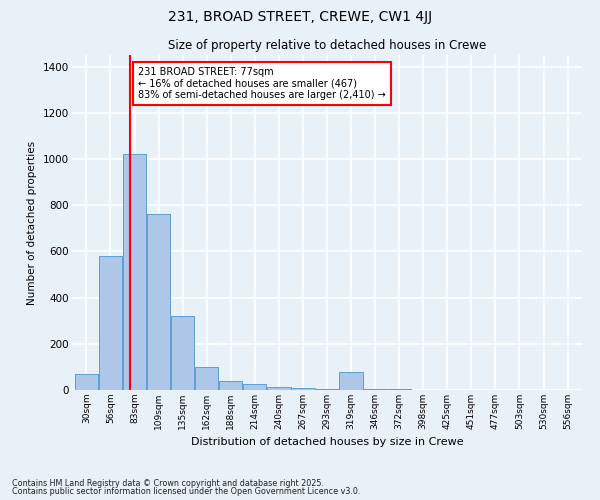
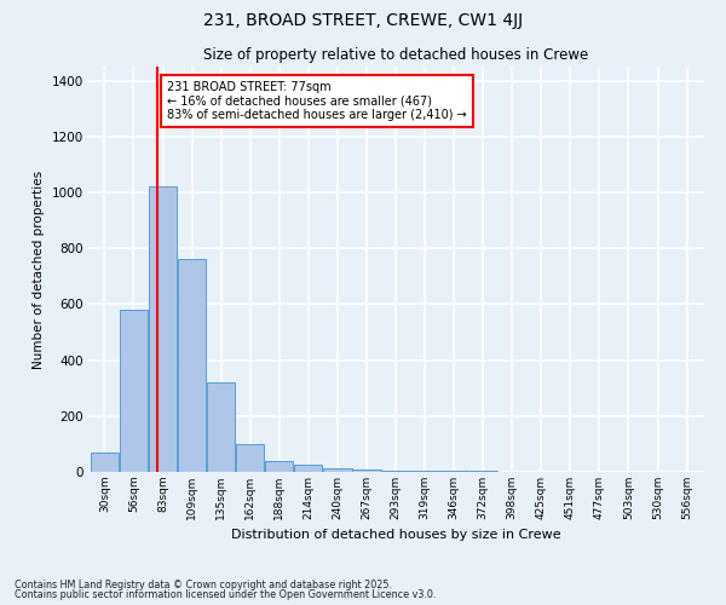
319sqm: 80 -> 3
